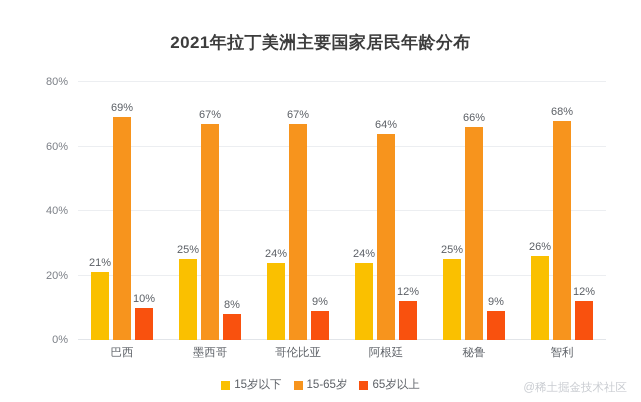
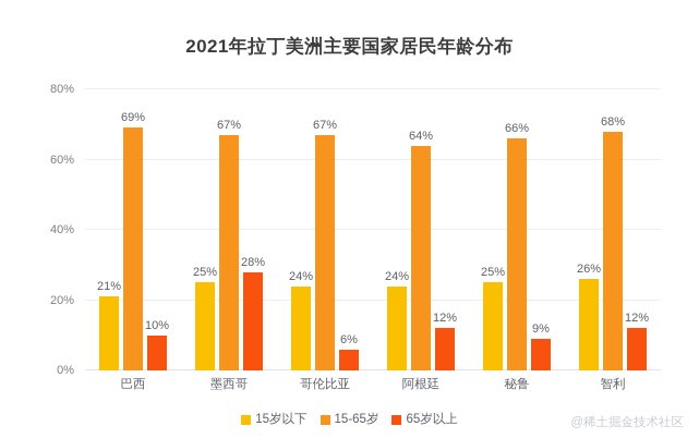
65岁以上/墨西哥: 8% -> 28%
65岁以上/哥伦比亚: 9% -> 6%
